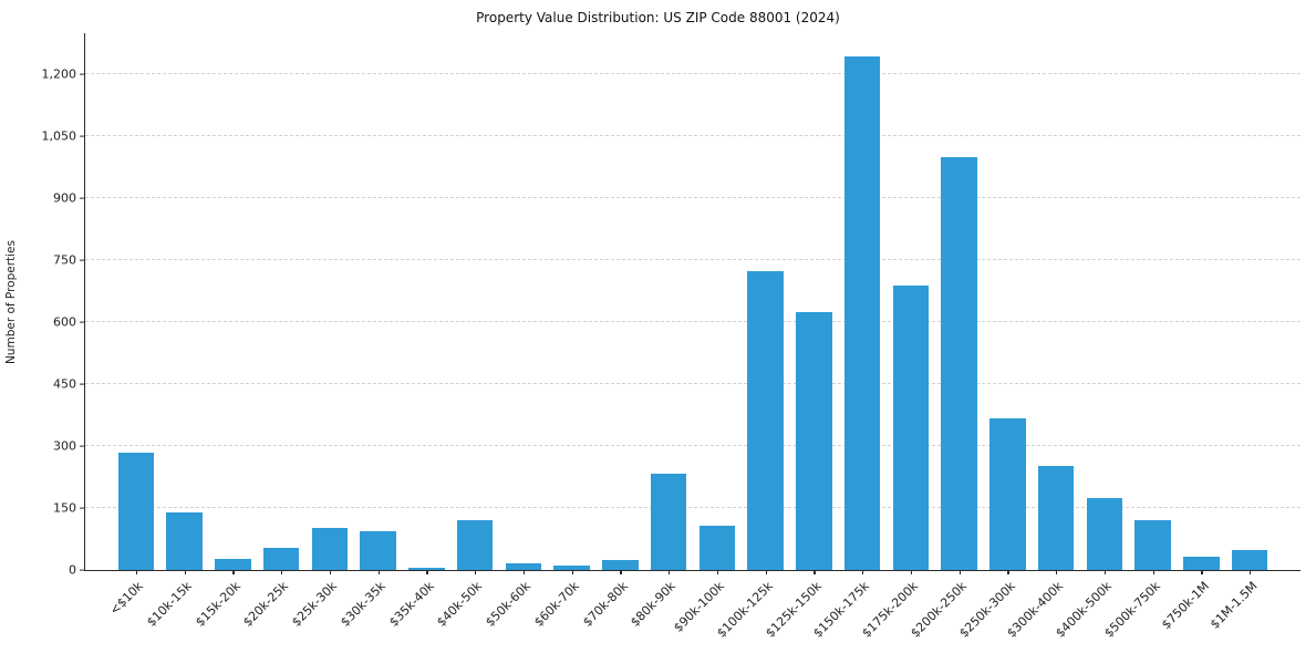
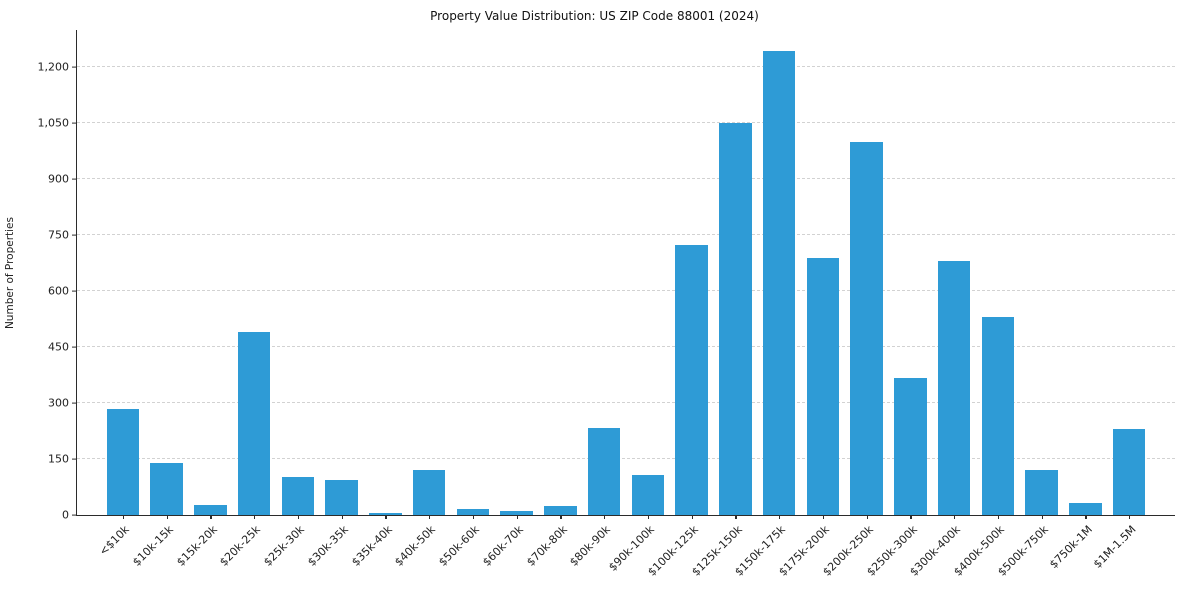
$20k-25k: 50 -> 490
$125k-150k: 620 -> 1050
$300k-400k: 250 -> 680
$400k-500k: 180 -> 530
$1M-1.5M: 50 -> 230
